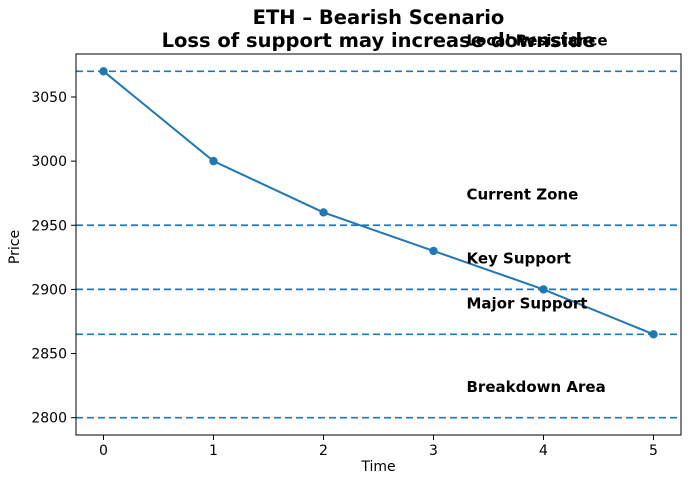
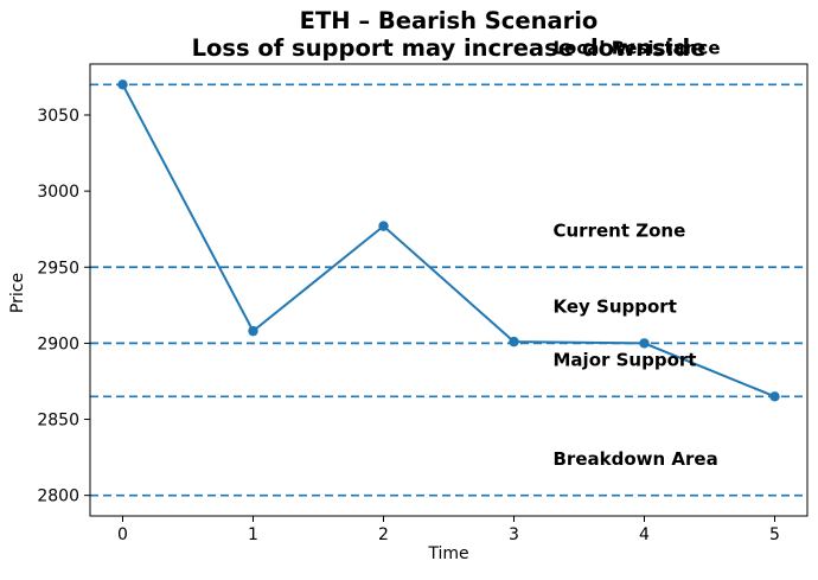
1: 3000 -> 2908
2: 2960 -> 2977
3: 2930 -> 2901
